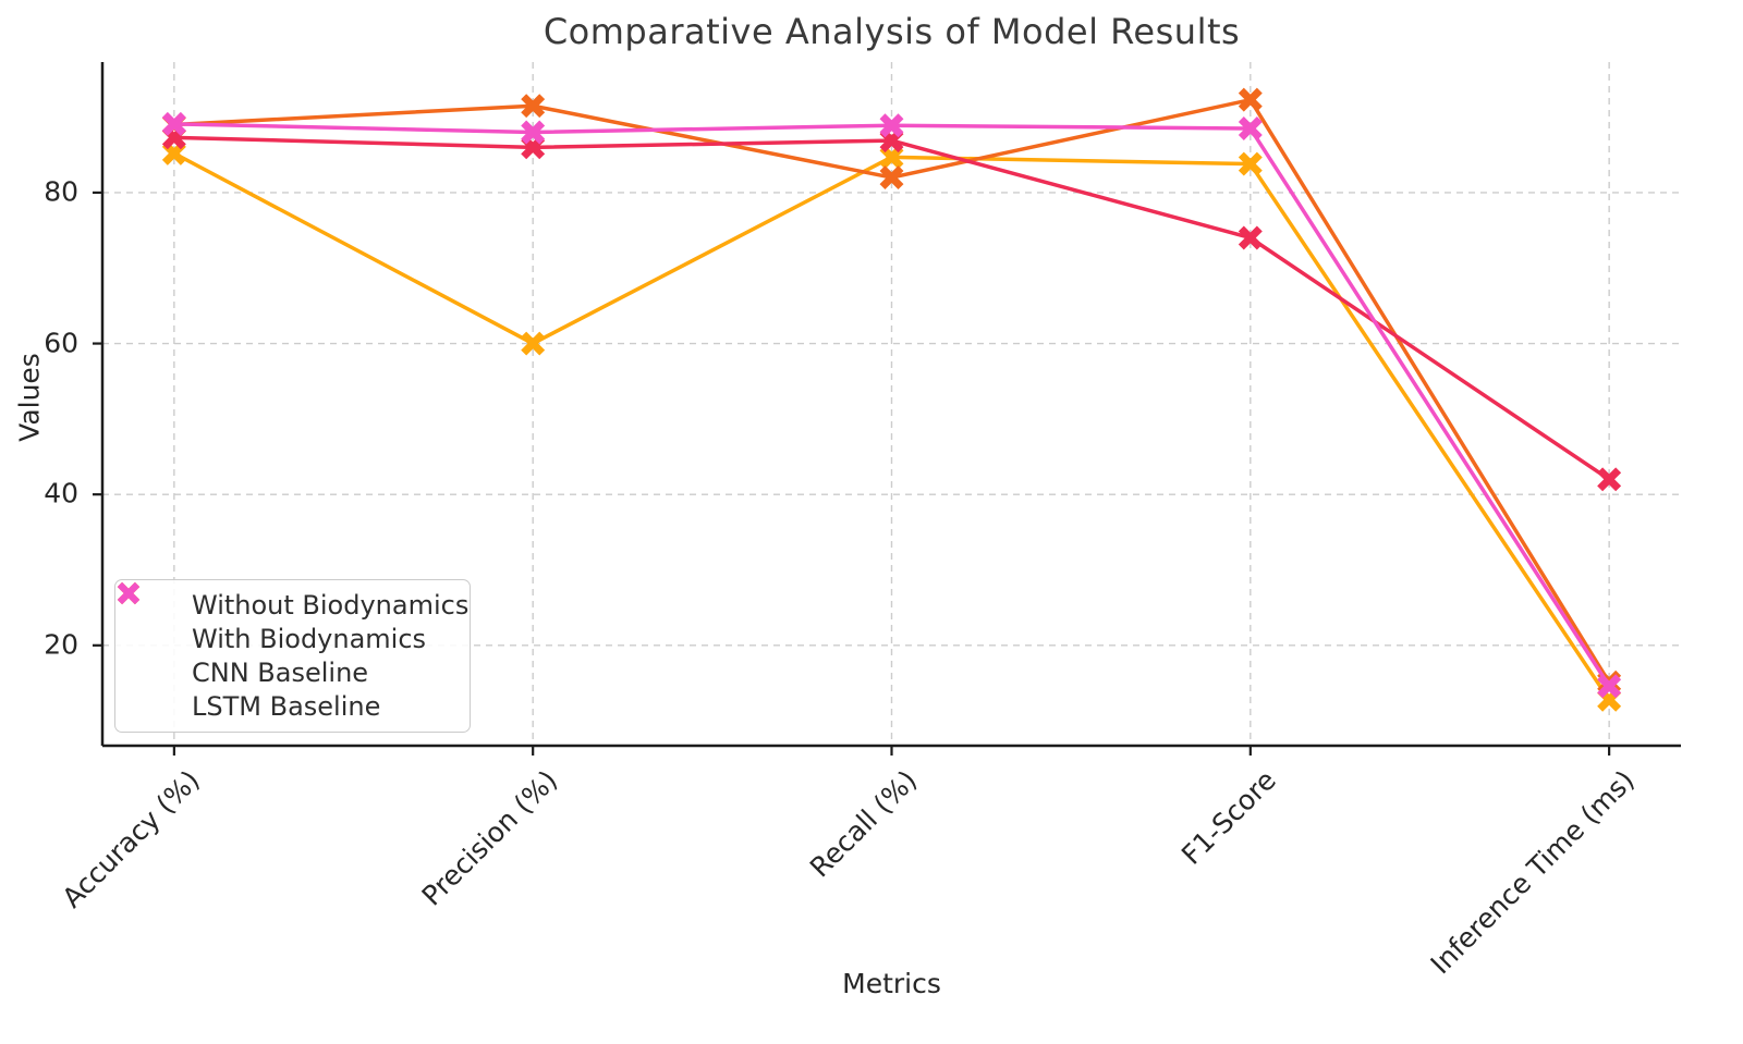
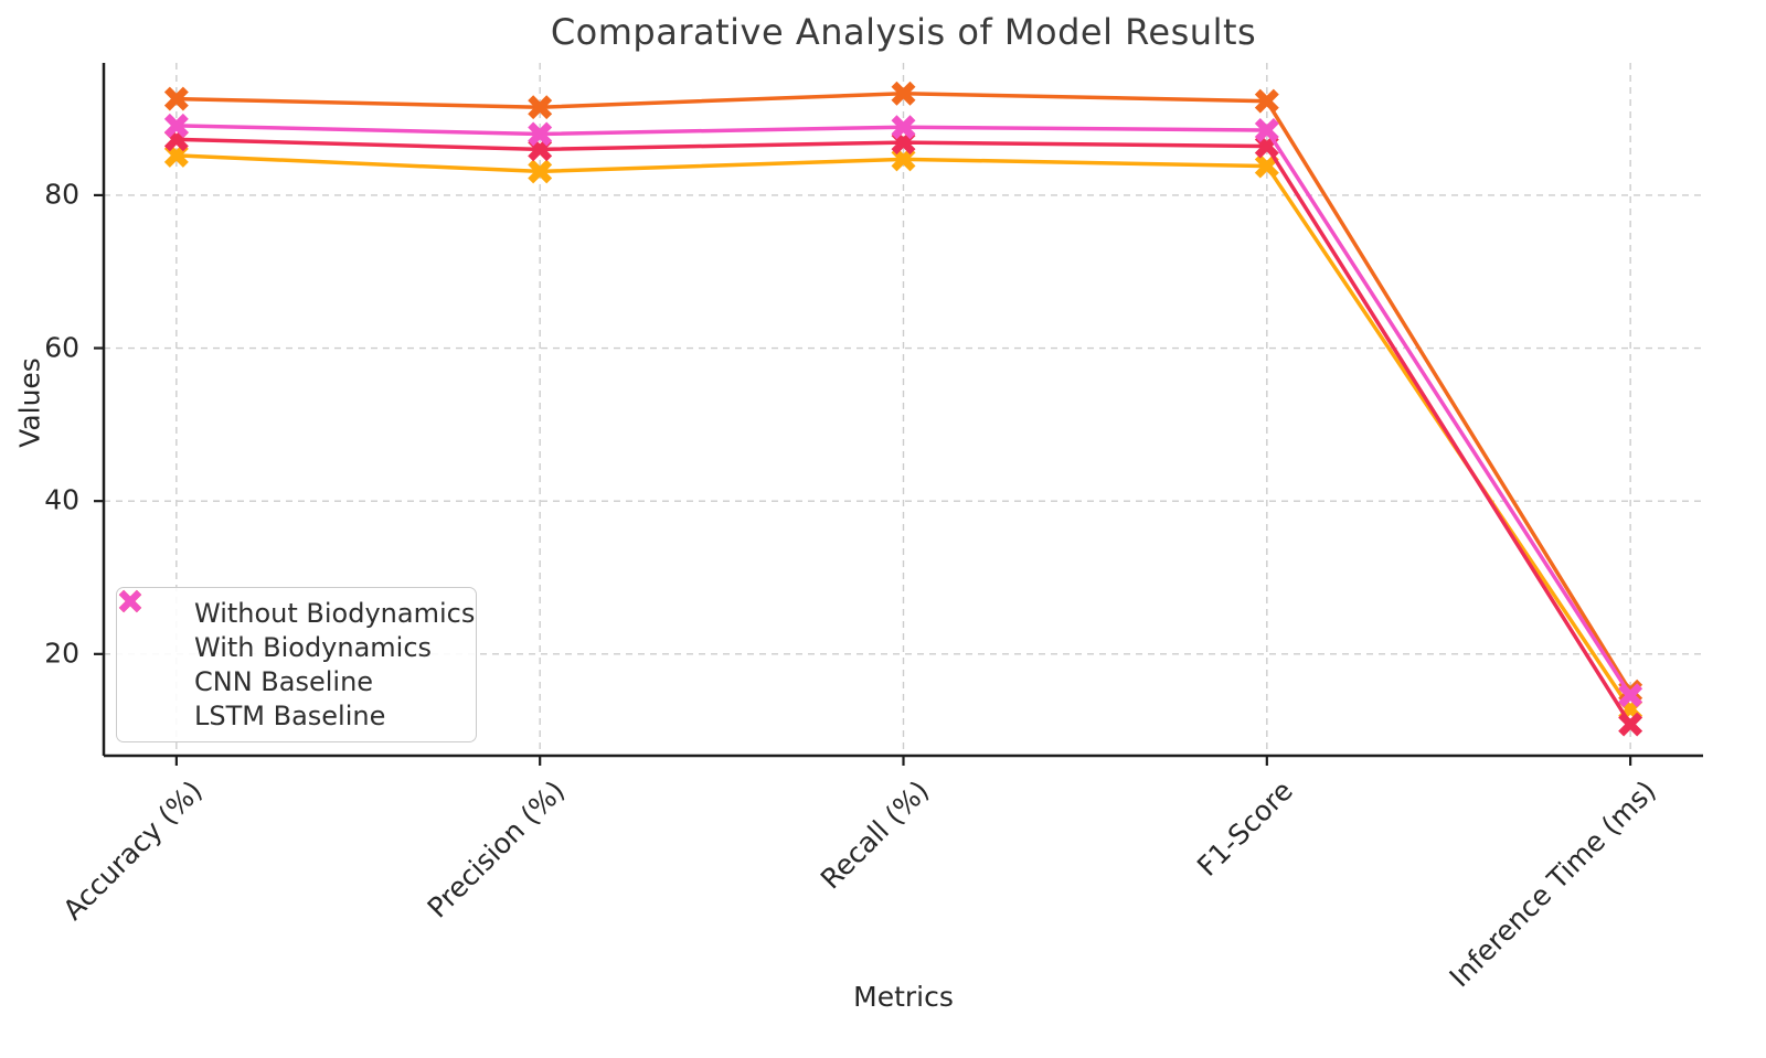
With Biodynamics/Accuracy (%): 89 -> 93
Without Biodynamics/Precision (%): 60 -> 83
With Biodynamics/Recall (%): 82 -> 93
CNN Baseline/F1-Score: 74 -> 86
CNN Baseline/Inference Time (ms): 42 -> 11
